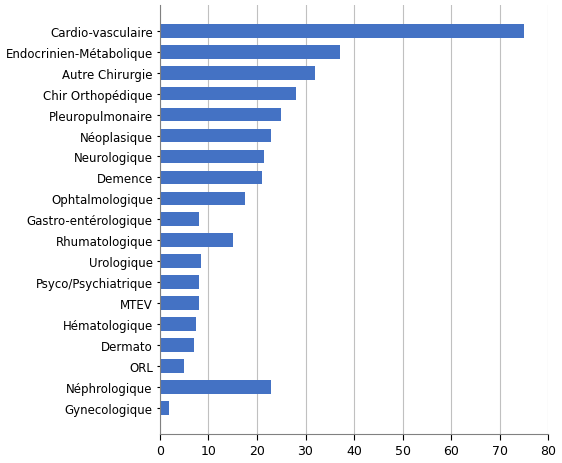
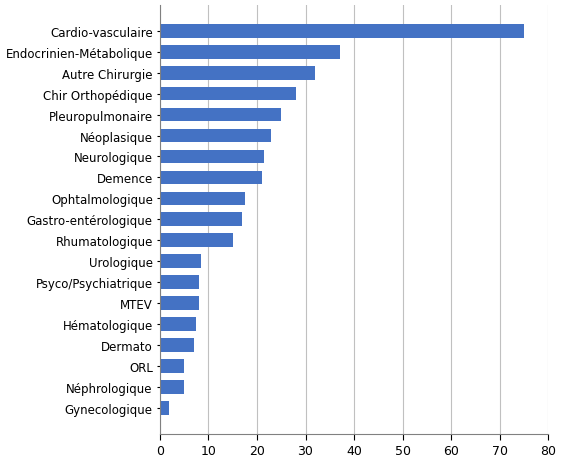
Gastro-entérologique: 8.0 -> 17.0
Néphrologique: 23.0 -> 5.0
